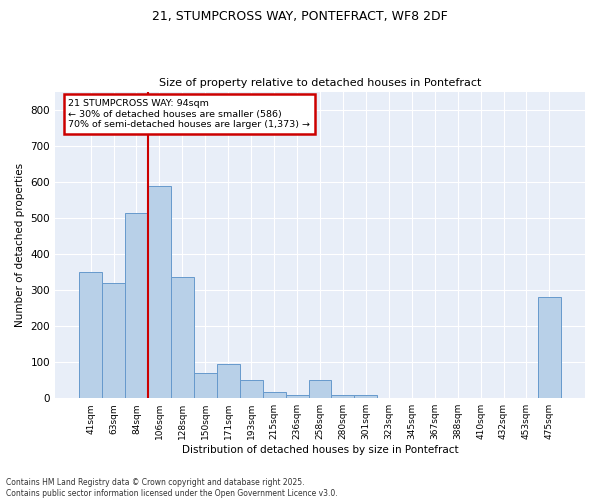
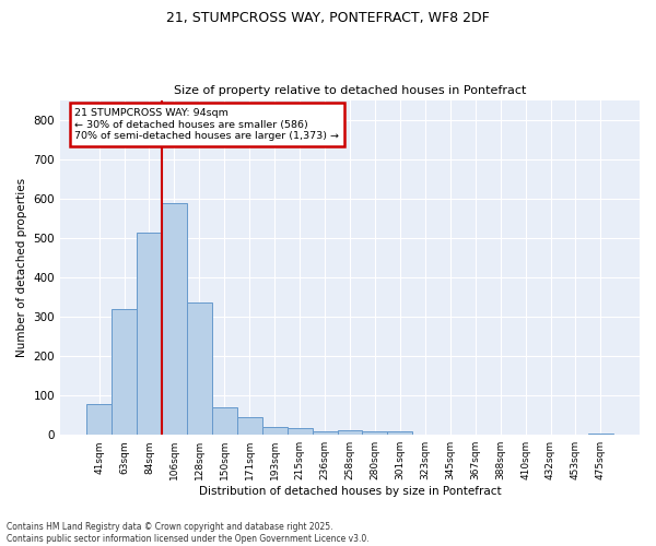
41sqm: 350 -> 78
171sqm: 95 -> 46
193sqm: 50 -> 20
258sqm: 50 -> 11
475sqm: 280 -> 4
